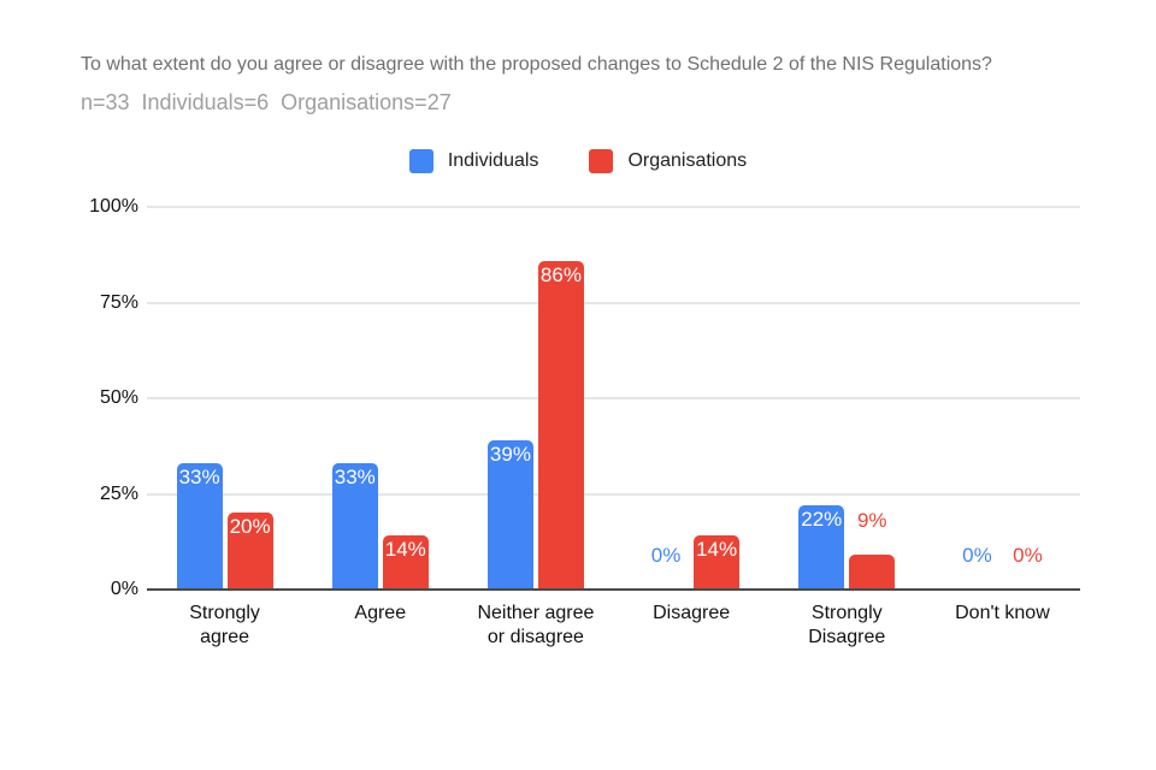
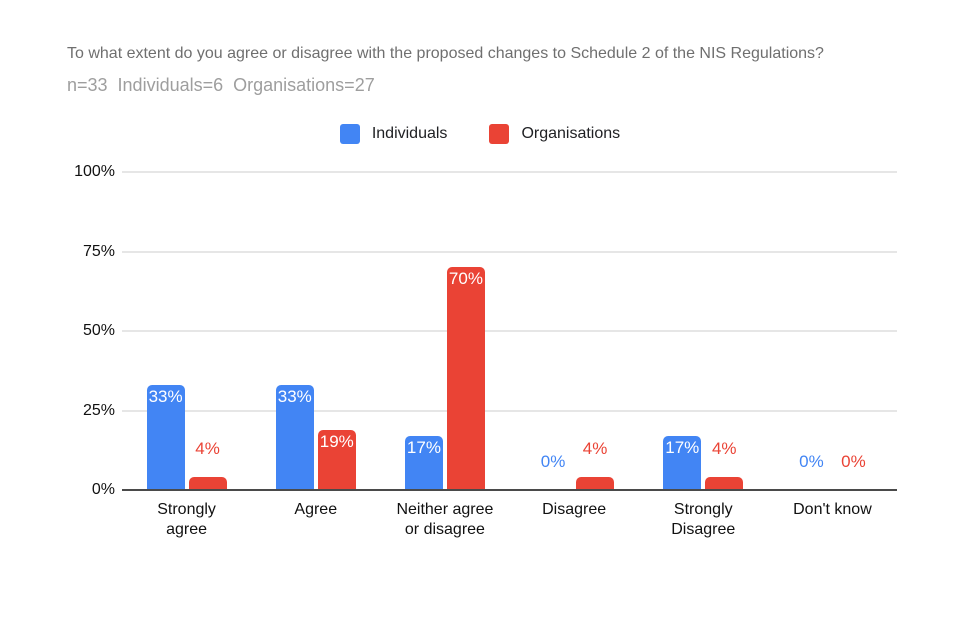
Organisations/Strongly agree: 20% -> 4%
Organisations/Agree: 14% -> 19%
Individuals/Neither agree or disagree: 39% -> 17%
Organisations/Neither agree or disagree: 86% -> 70%
Organisations/Disagree: 14% -> 4%
Individuals/Strongly Disagree: 22% -> 17%
Organisations/Strongly Disagree: 9% -> 4%
